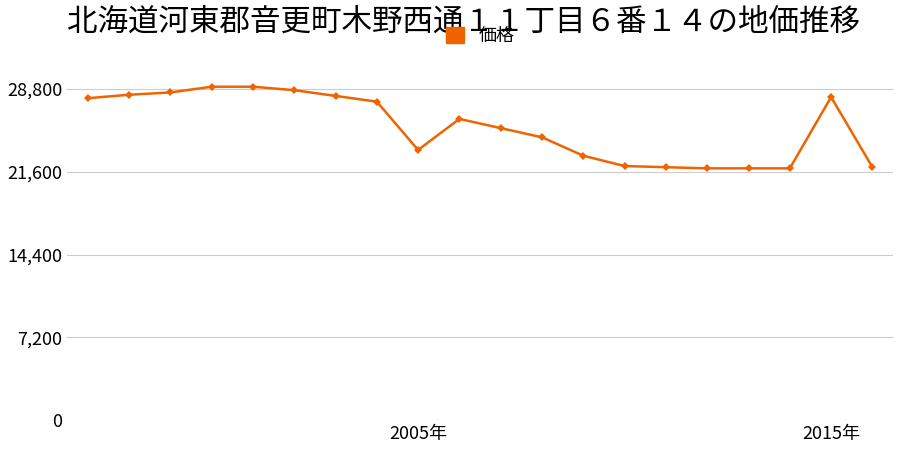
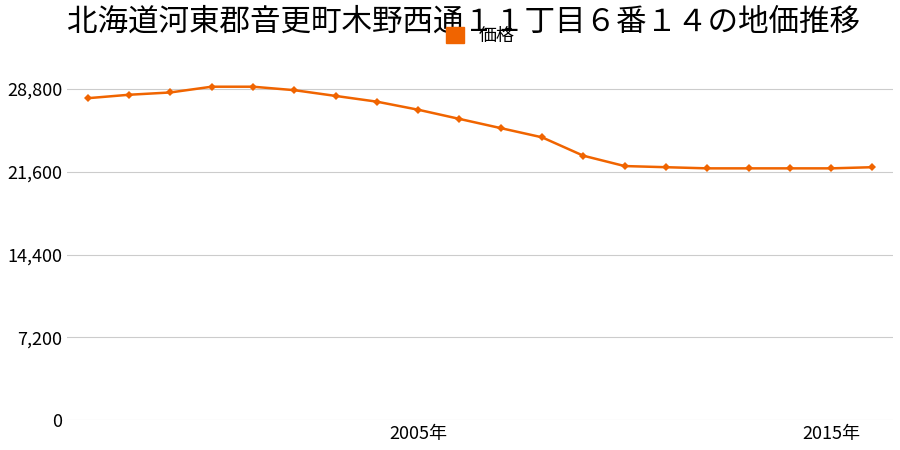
2005年: 23,500 -> 27,000
2015年: 28,100 -> 21,900
